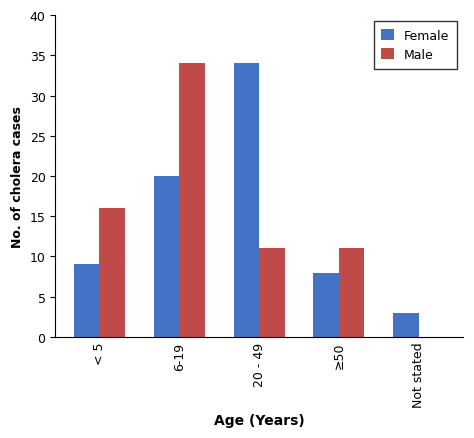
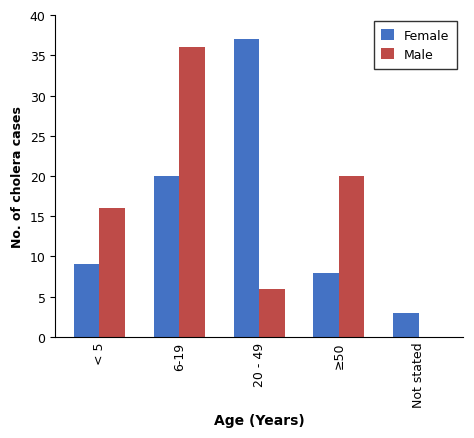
Male/6-19: 34 -> 36
Female/20 - 49: 34 -> 37
Male/20 - 49: 11 -> 6
Male/≥50: 11 -> 20
